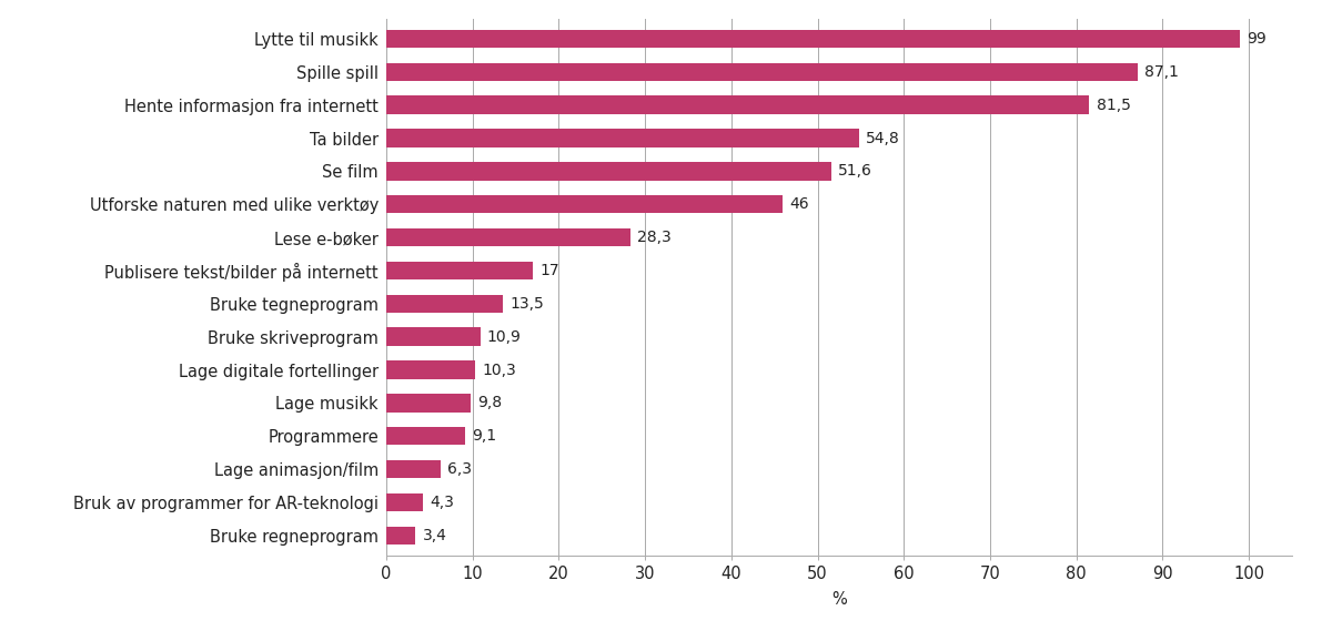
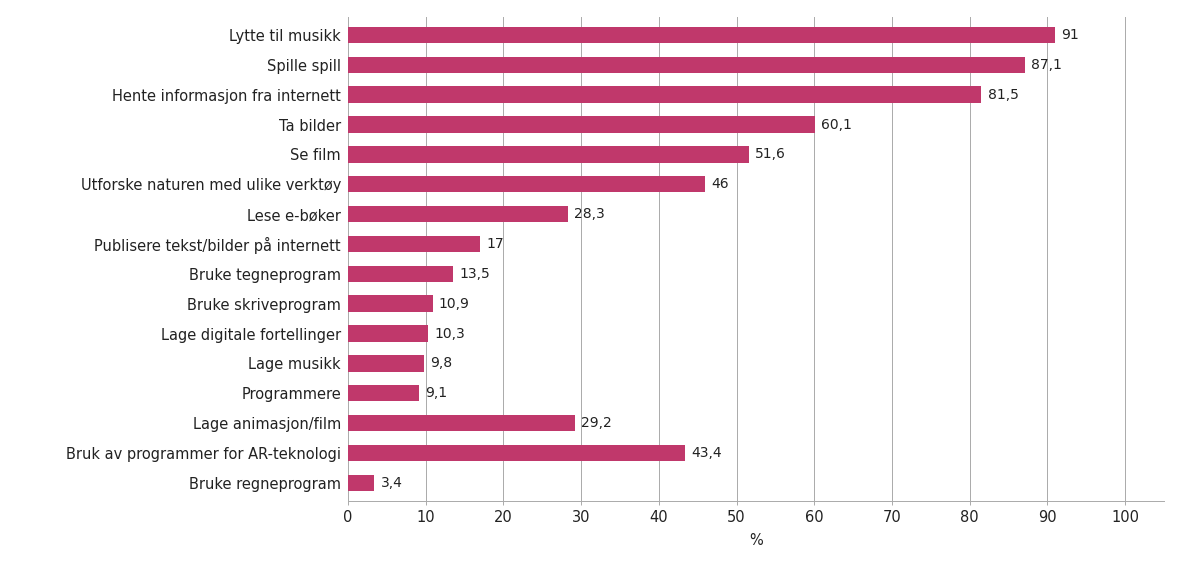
Lytte til musikk: 99 -> 91
Ta bilder: 54,8 -> 60,1
Lage animasjon/film: 6,3 -> 29,2
Bruk av programmer for AR-teknologi: 4,3 -> 43,4
